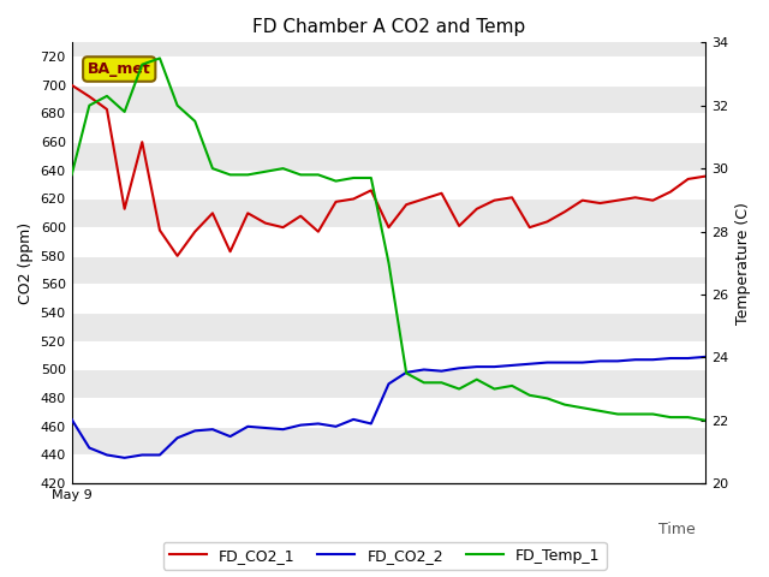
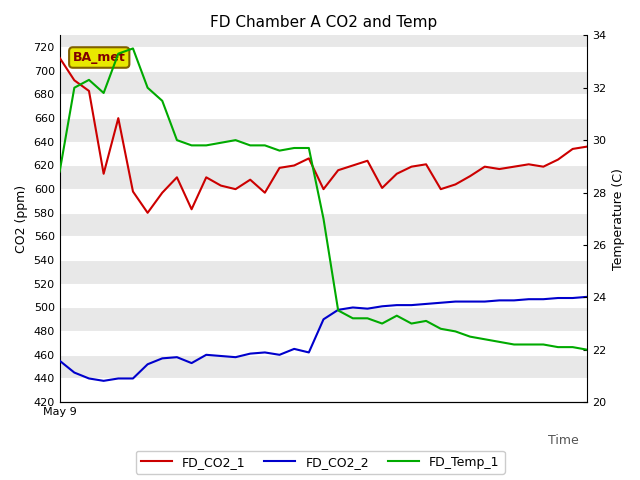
FD_CO2_1/May 9: 700 -> 711
FD_CO2_2/May 9: 465 -> 455
FD_Temp_1/May 9: 29.8 -> 28.8
